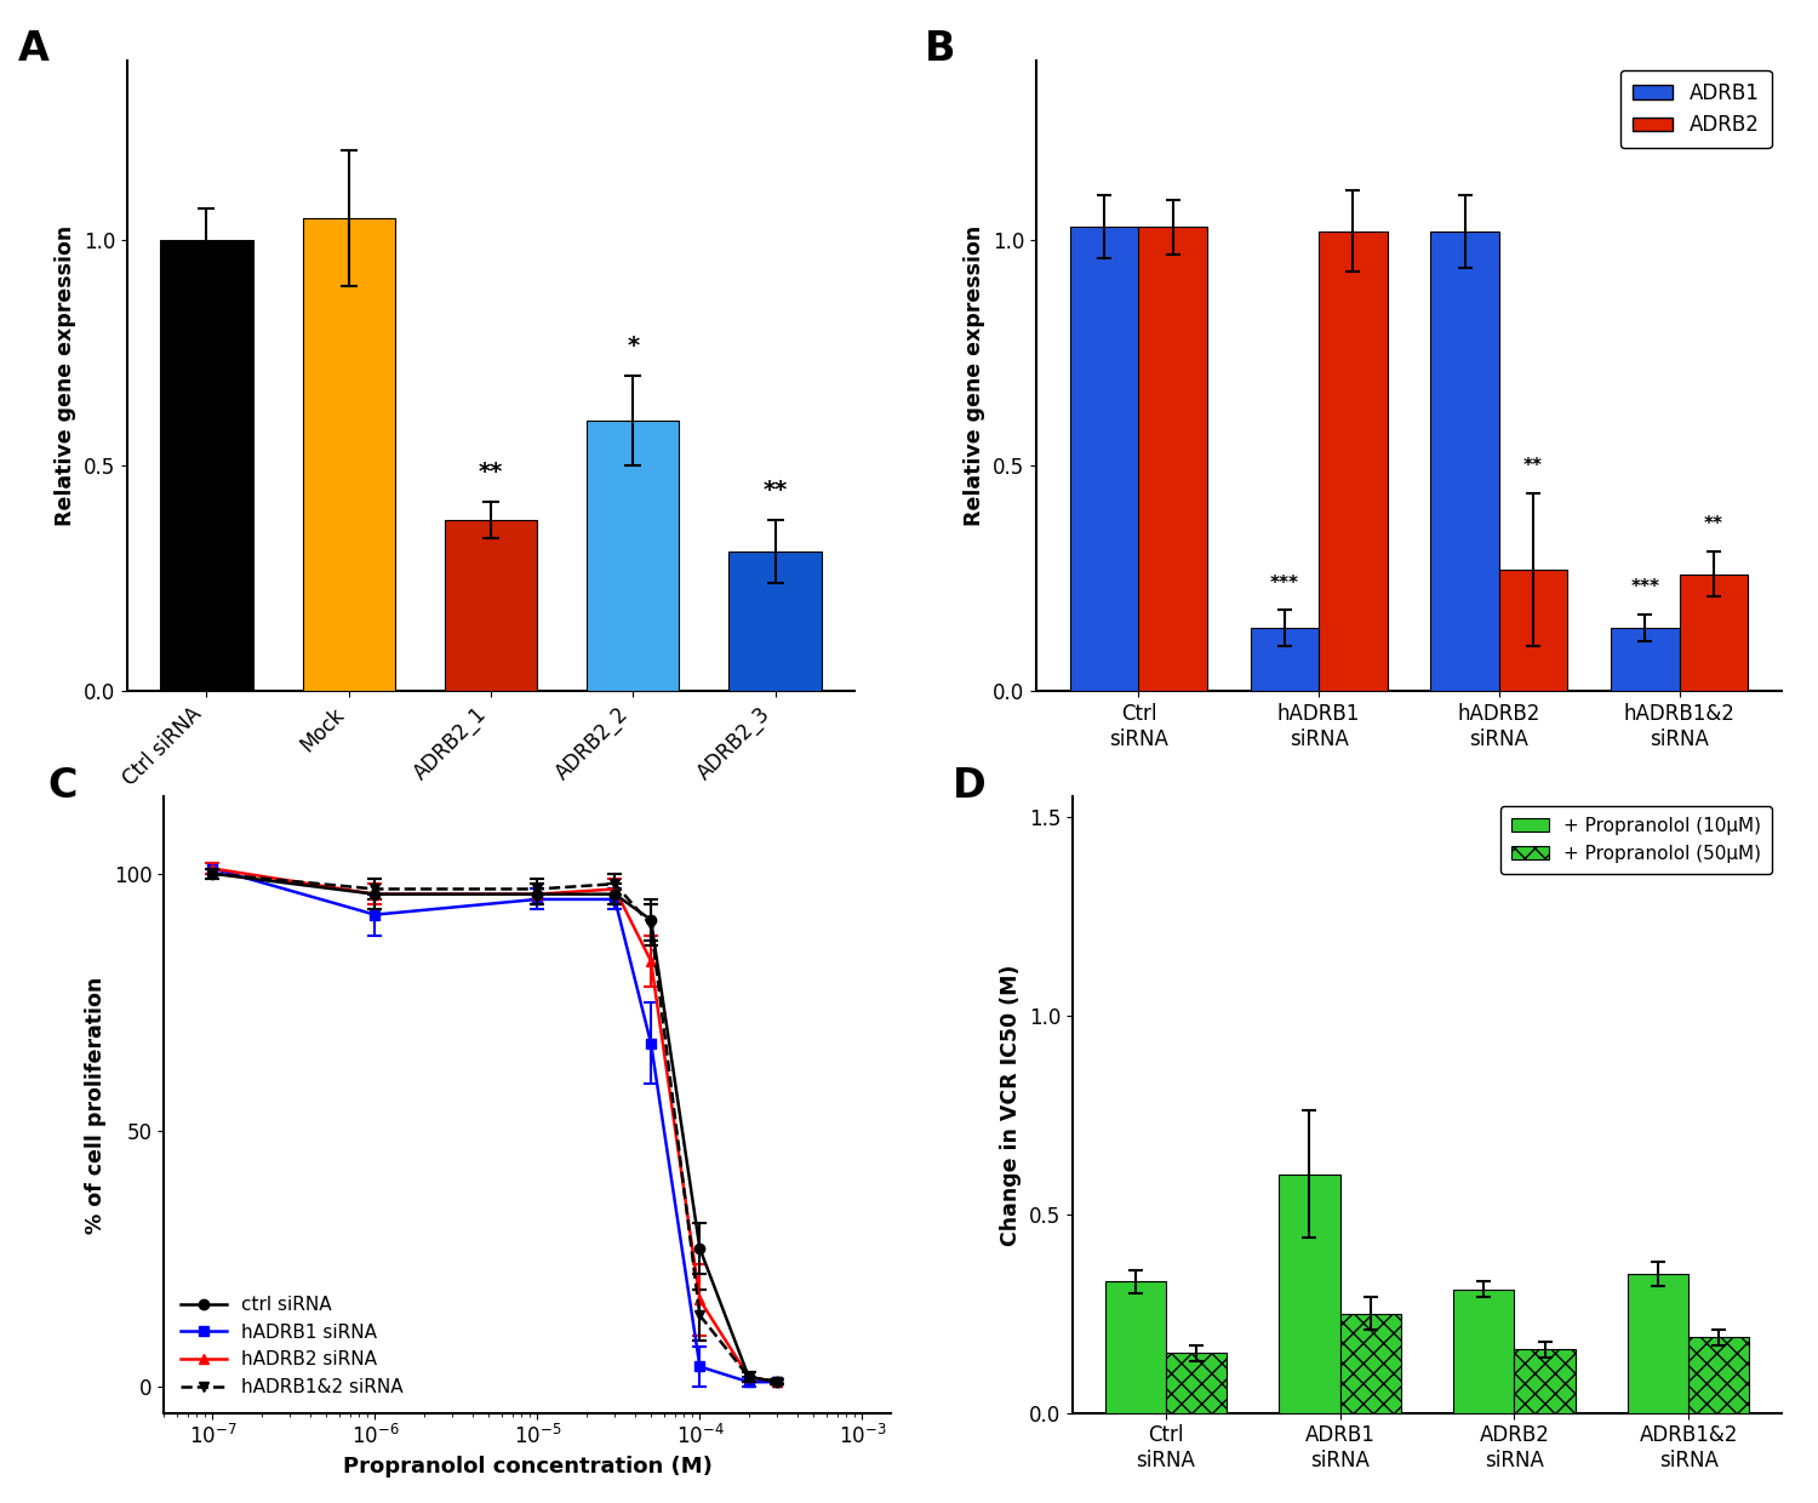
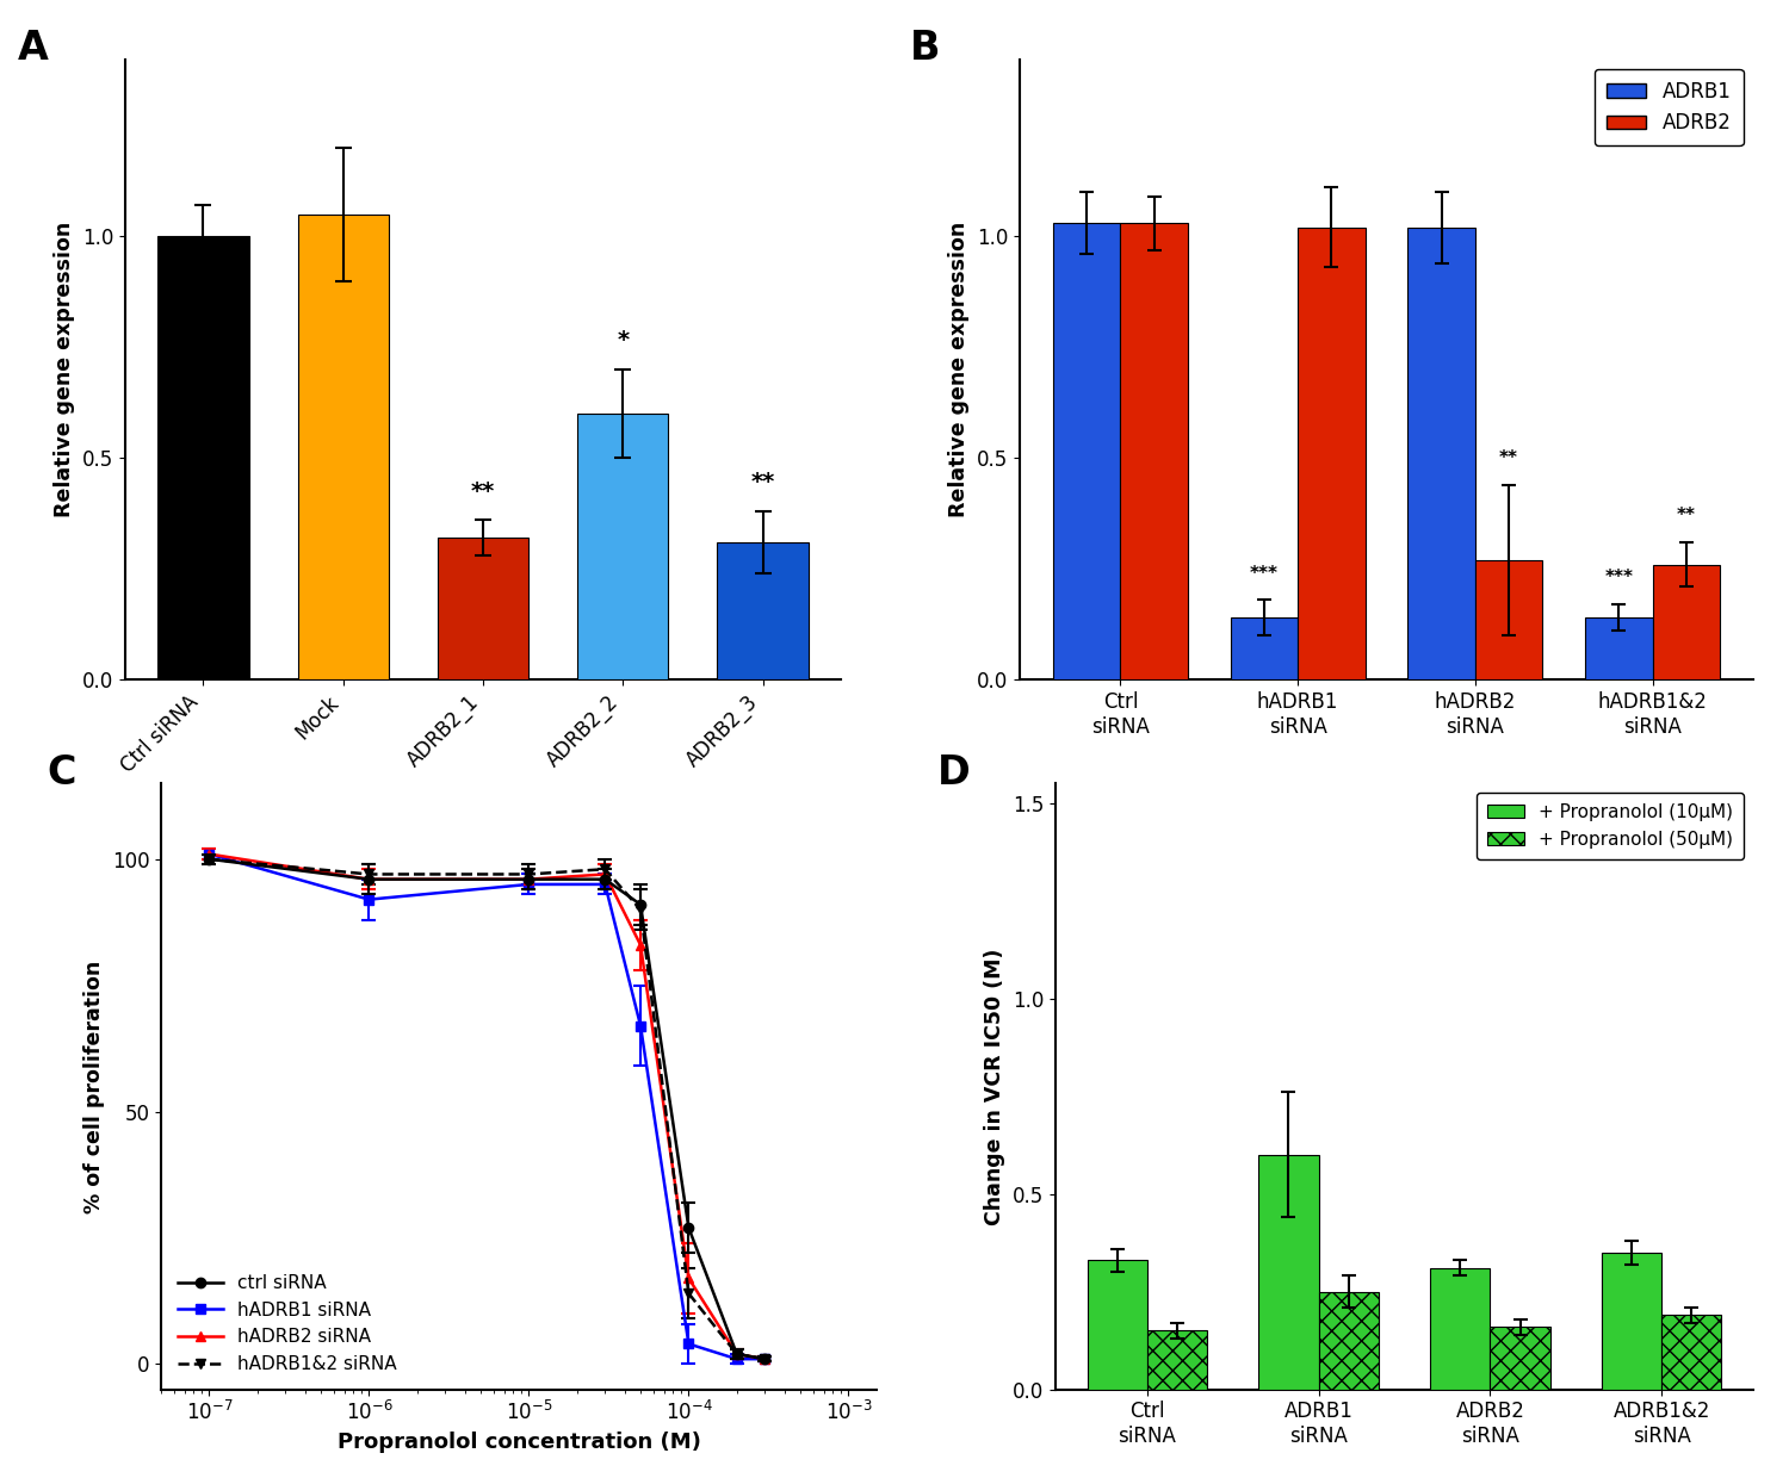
ADRB2_1: 0.38 -> 0.32
